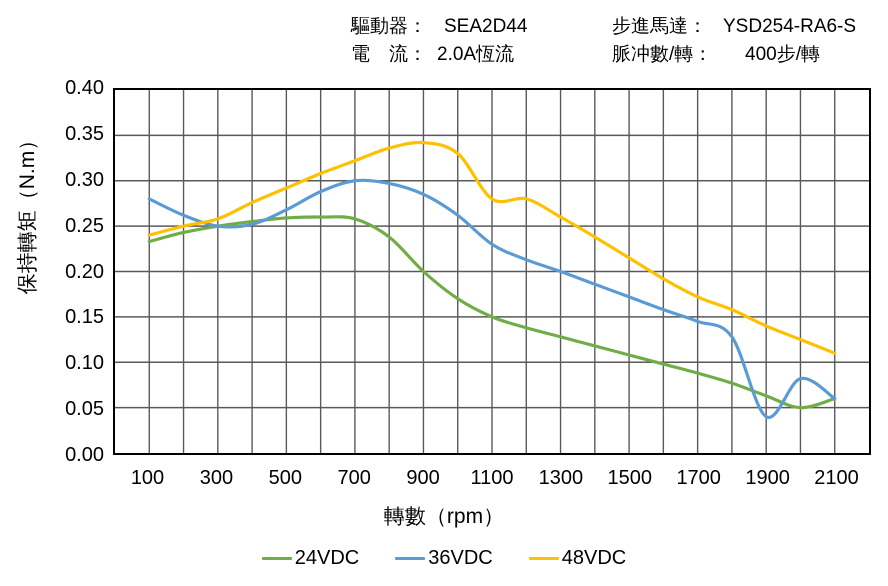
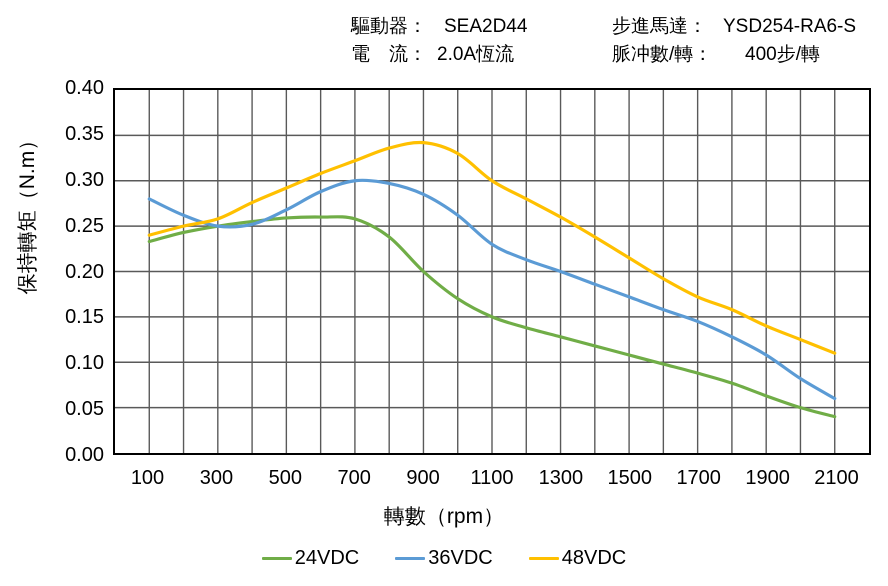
48VDC/1100: 0.28 -> 0.30
36VDC/1900: 0.04 -> 0.11
24VDC/2100: 0.06 -> 0.04
